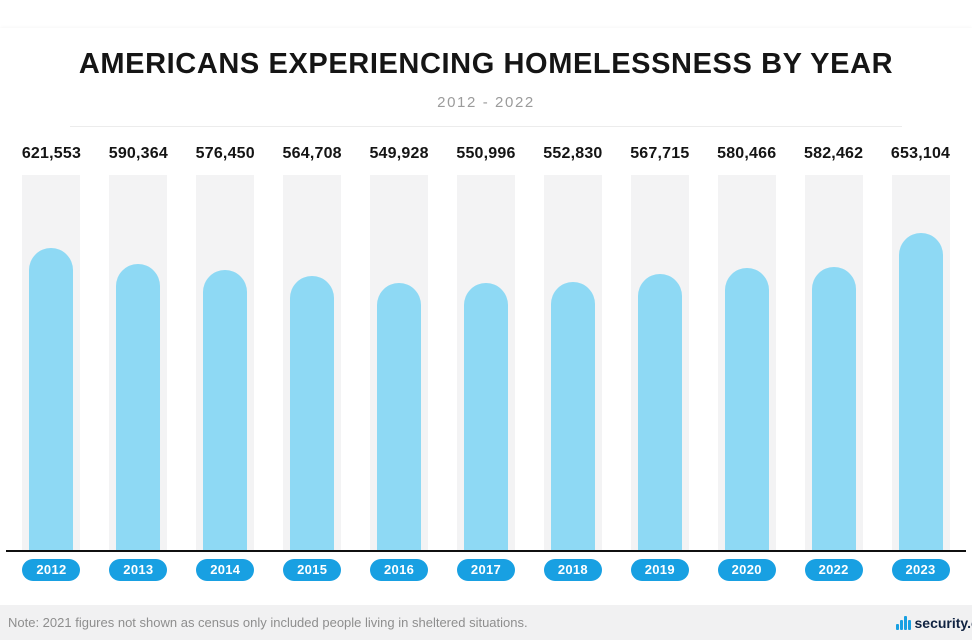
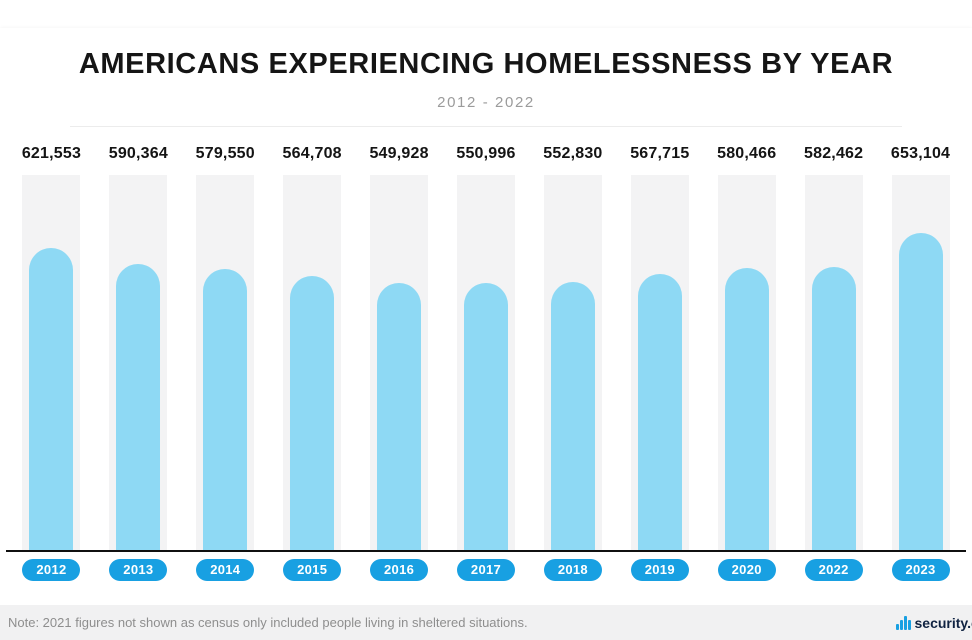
2014: 576,450 -> 579,550
